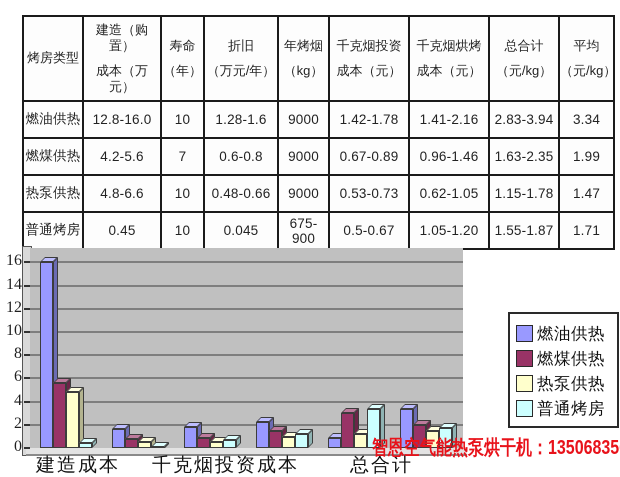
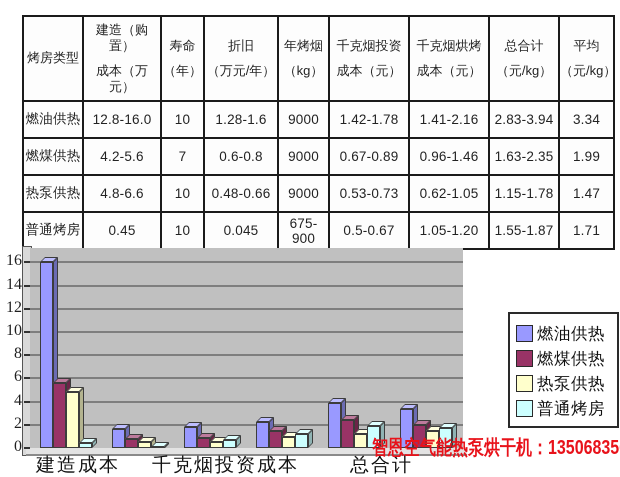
燃油供热/总合计: 0.9 -> 3.9
燃煤供热/总合计: 3.0 -> 2.4
普通烤房/总合计: 3.4 -> 1.9
